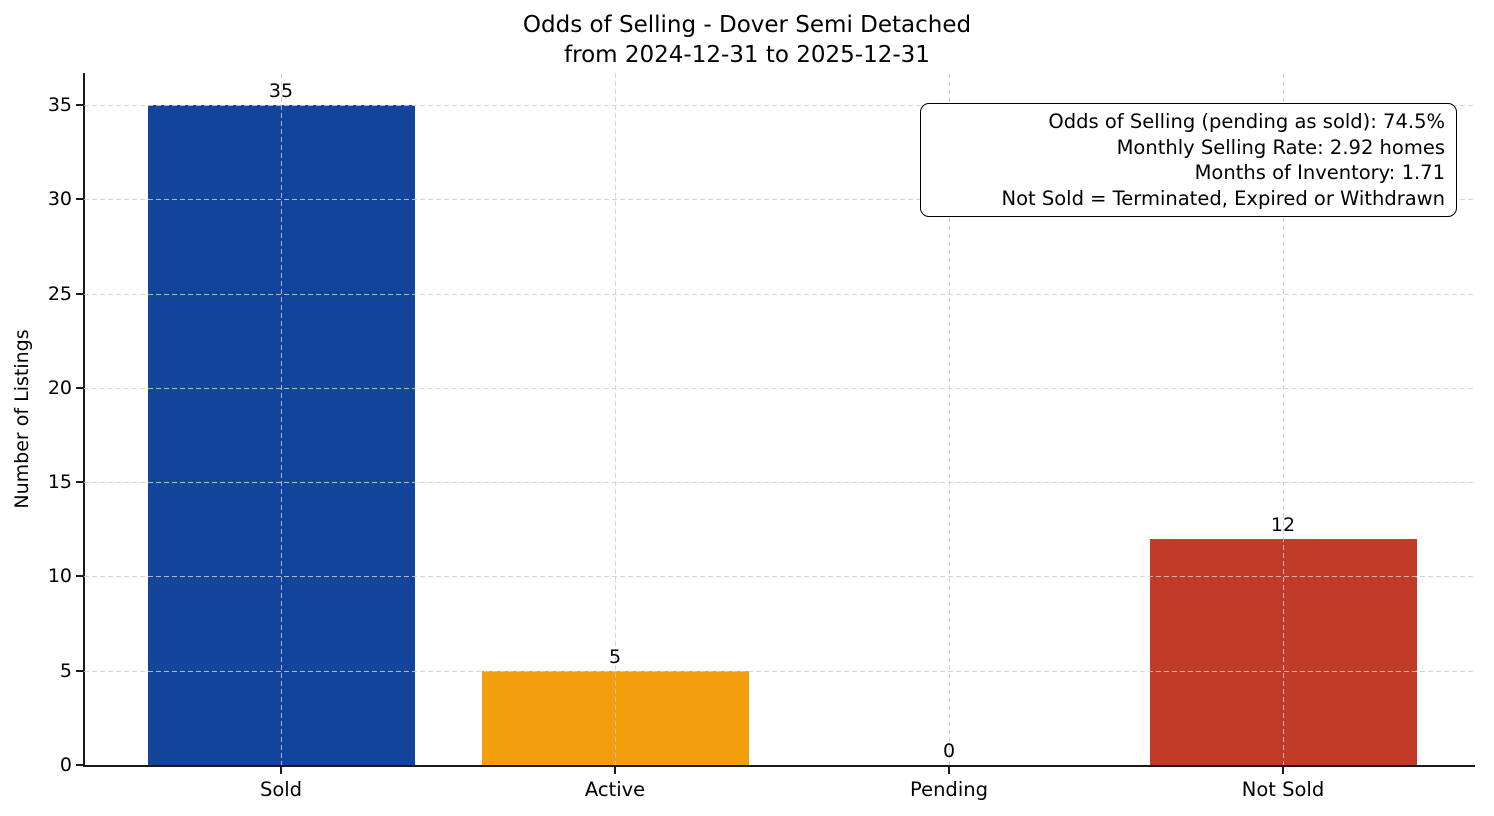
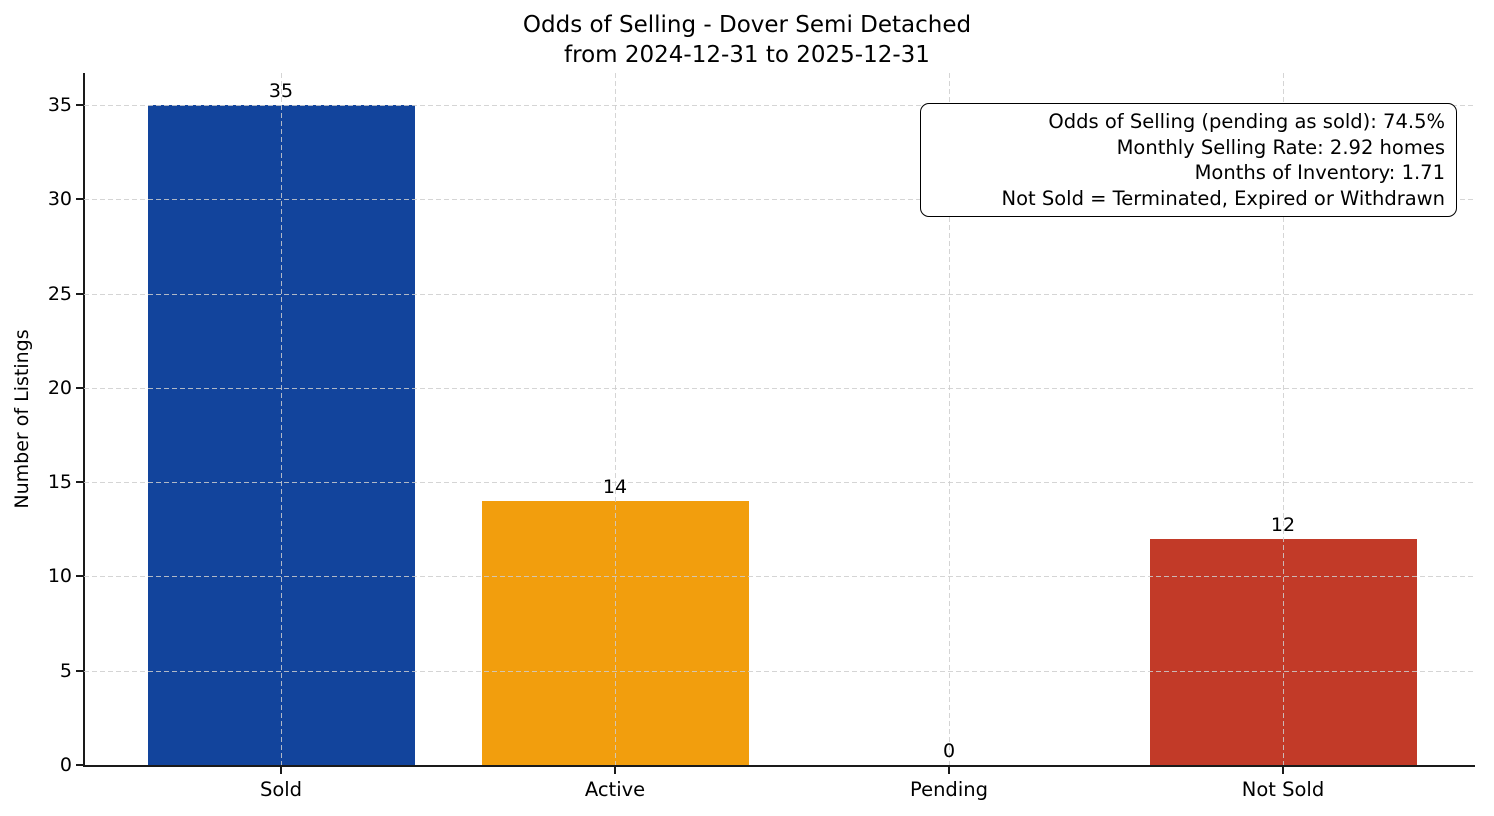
Active: 5 -> 14
